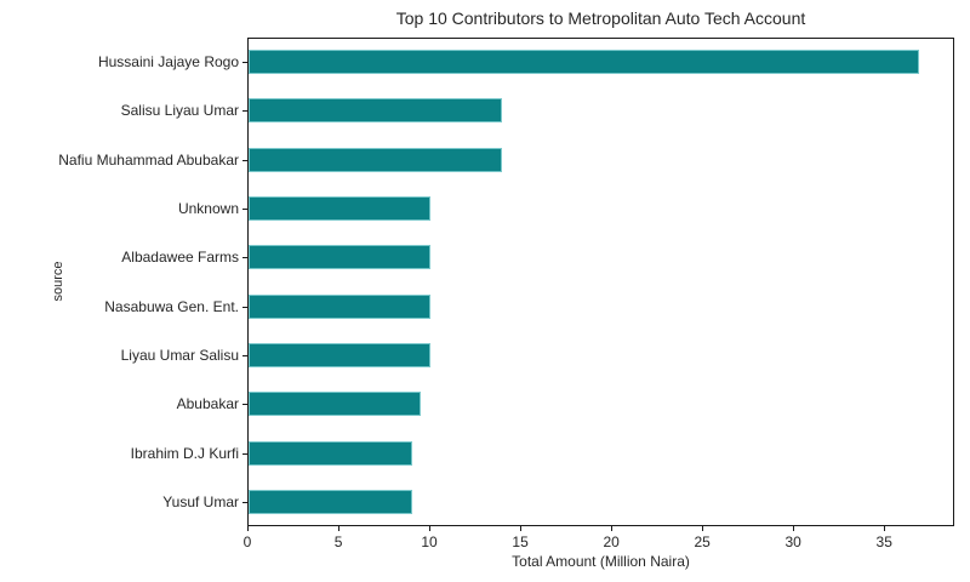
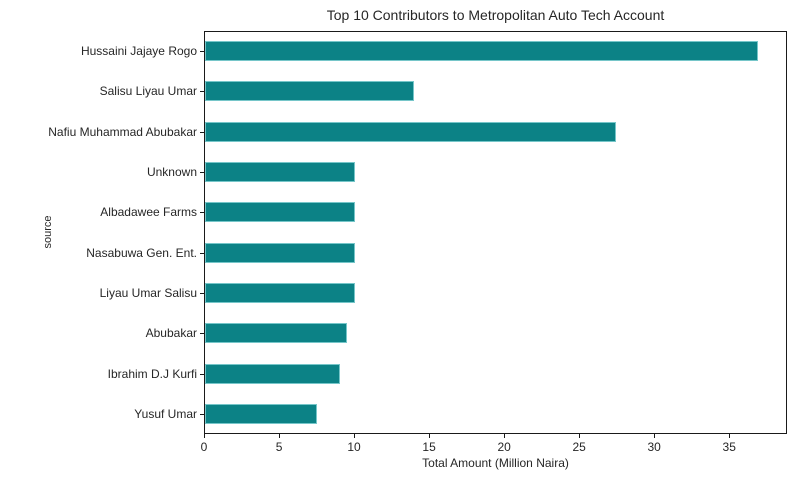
Nafiu Muhammad Abubakar: 14.0 -> 27.5
Yusuf Umar: 9.0 -> 7.5
